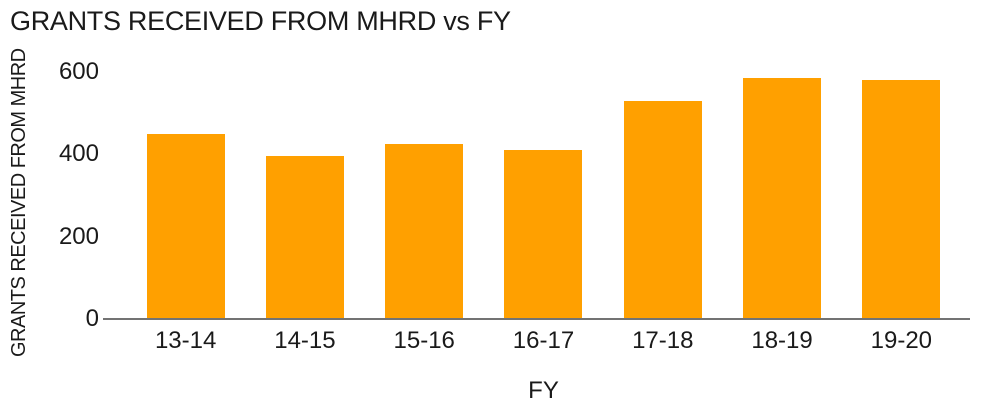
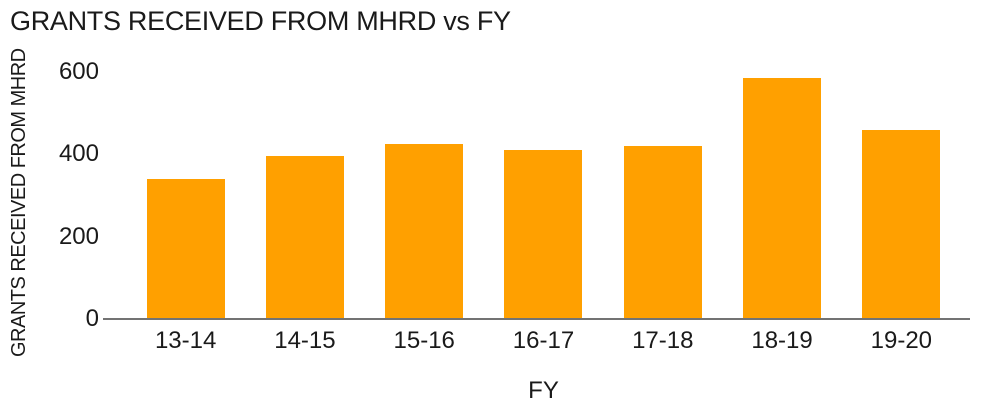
13-14: 450 -> 340
17-18: 530 -> 420
19-20: 580 -> 460
